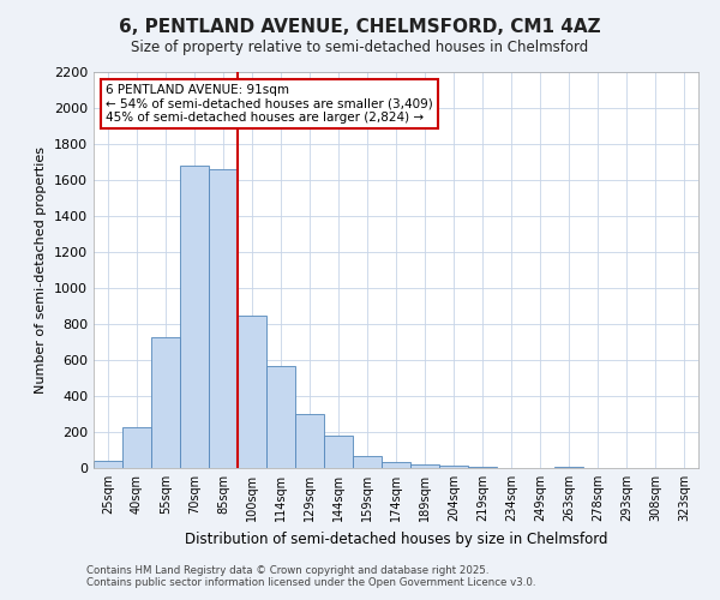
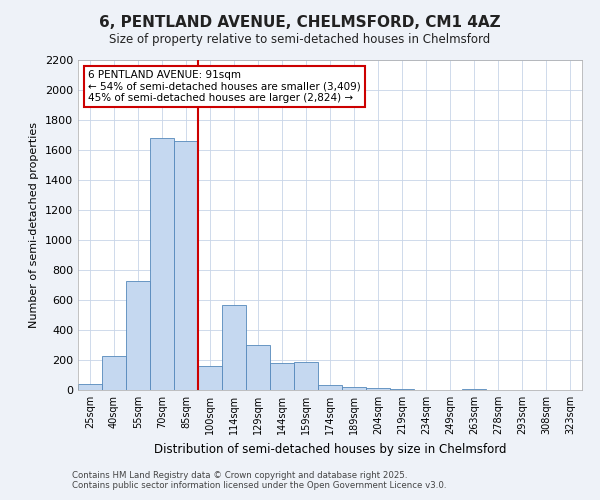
100sqm: 850 -> 160
159sqm: 60 -> 190
